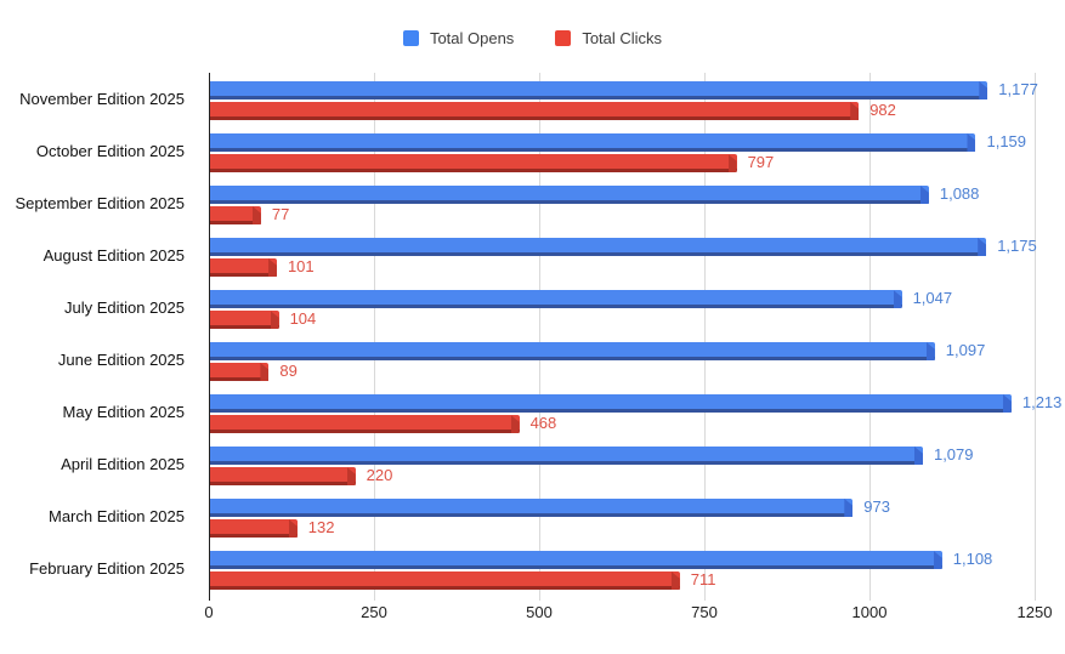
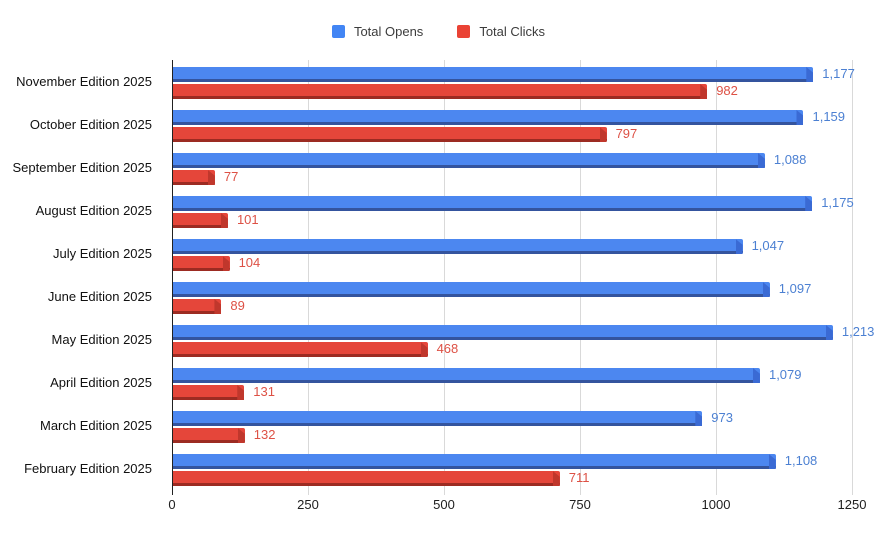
Total Clicks/April Edition 2025: 220 -> 131
